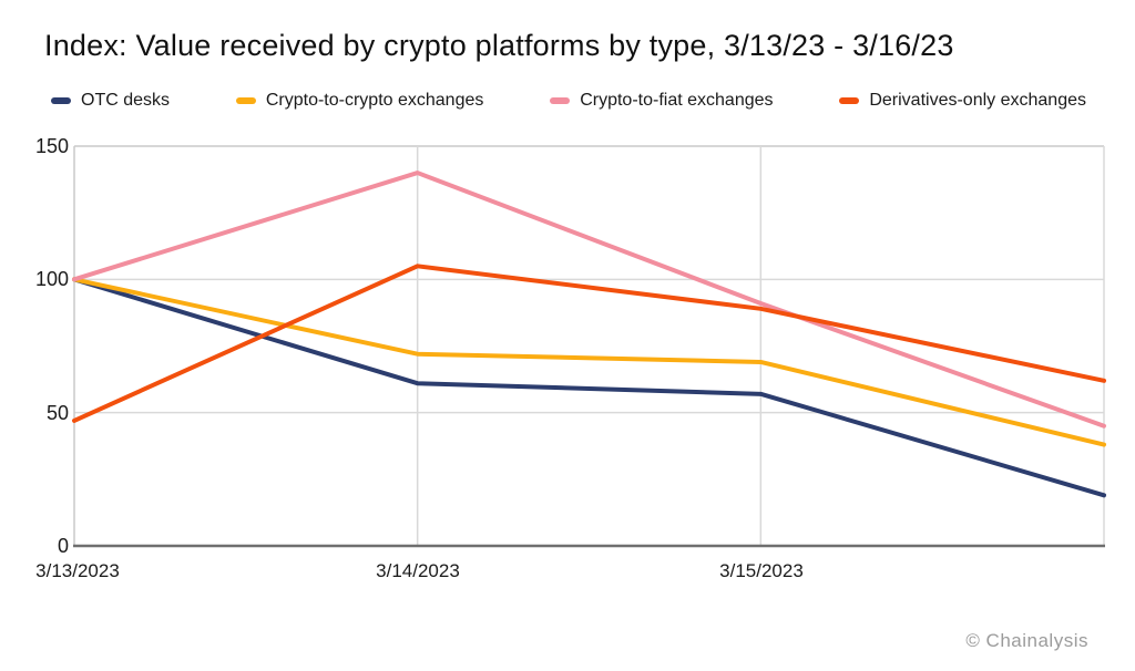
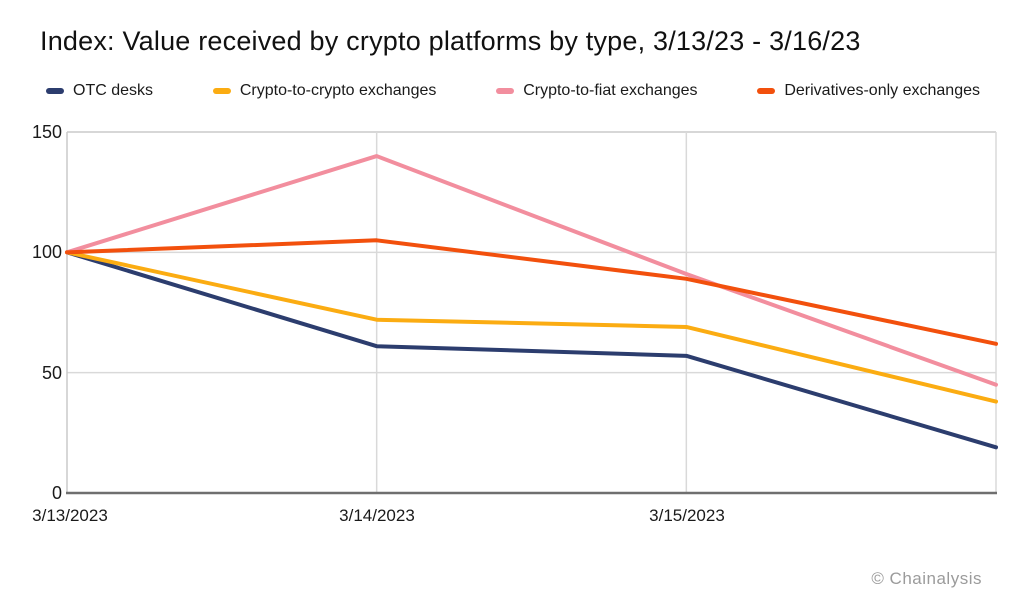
Derivatives-only exchanges/3/13/2023: 47 -> 100
